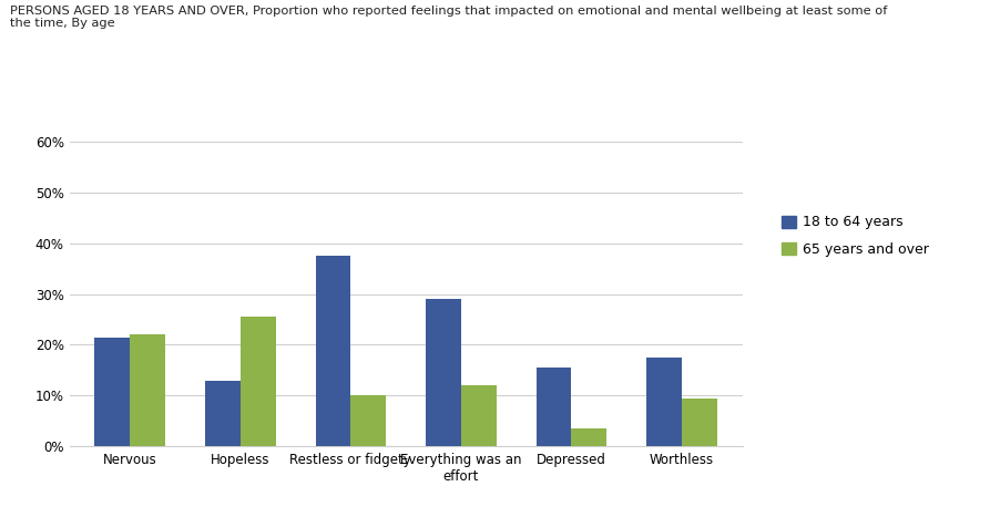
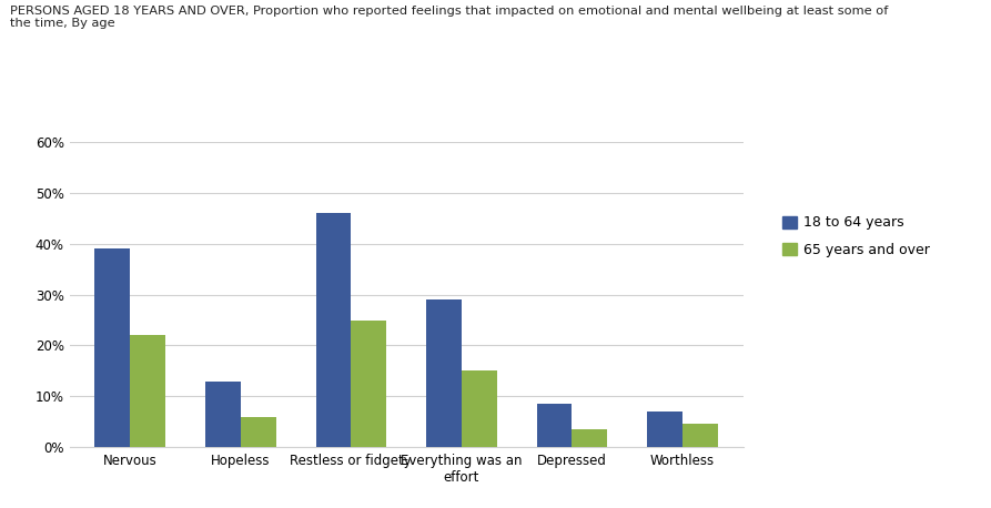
18 to 64 years/Nervous: 21.5% -> 39.0%
65 years and over/Hopeless: 25.5% -> 6.0%
18 to 64 years/Restless or fidgety: 37.5% -> 46.0%
65 years and over/Restless or fidgety: 10.0% -> 25.0%
65 years and over/Everything was an effort: 12.0% -> 15.0%
18 to 64 years/Depressed: 15.5% -> 8.5%
18 to 64 years/Worthless: 17.5% -> 7.0%
65 years and over/Worthless: 9.5% -> 4.5%
